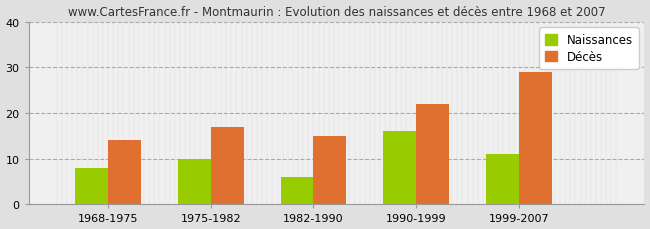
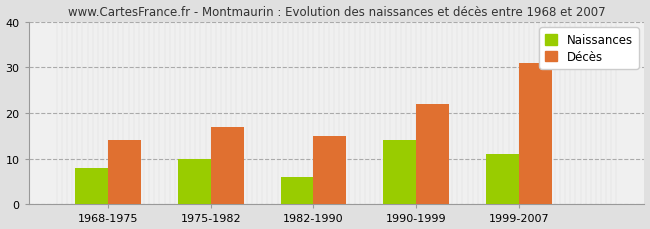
Naissances/1990-1999: 16 -> 14
Décès/1999-2007: 29 -> 31
